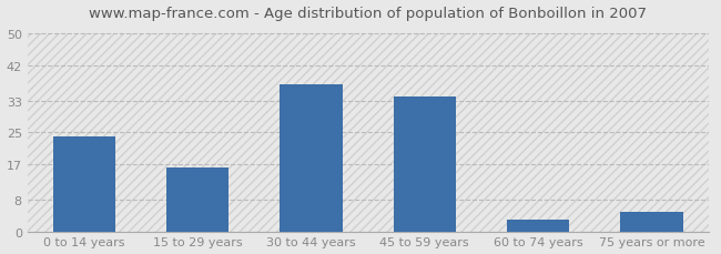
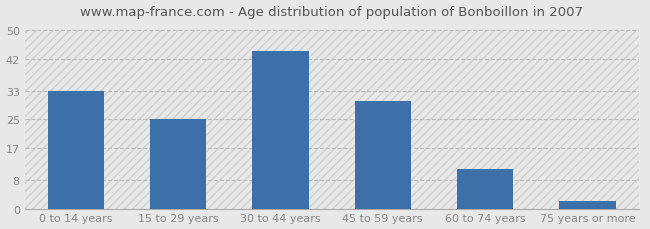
0 to 14 years: 24 -> 33
15 to 29 years: 16 -> 25
30 to 44 years: 37 -> 44
45 to 59 years: 34 -> 30
60 to 74 years: 3 -> 11
75 years or more: 5 -> 2
